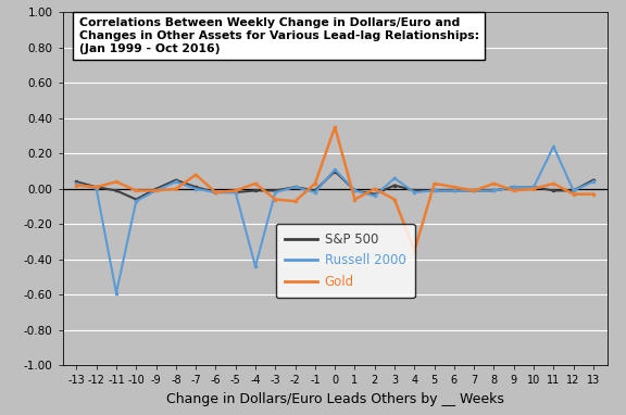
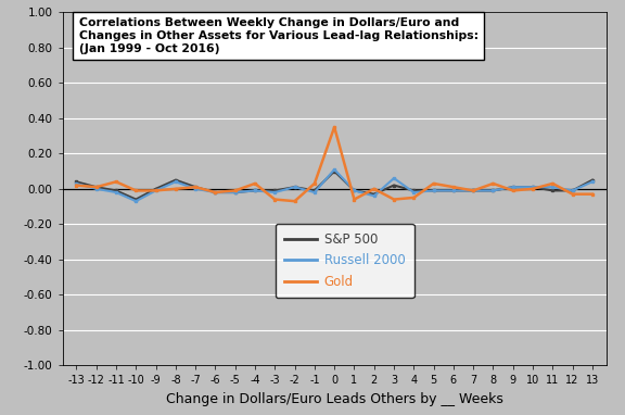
Russell 2000/-11: -0.59 -> -0.02
Gold/-7: 0.08 -> 0.01
Russell 2000/-4: -0.44 -> -0.01
Gold/4: -0.35 -> -0.05
Russell 2000/11: 0.24 -> 0.01
